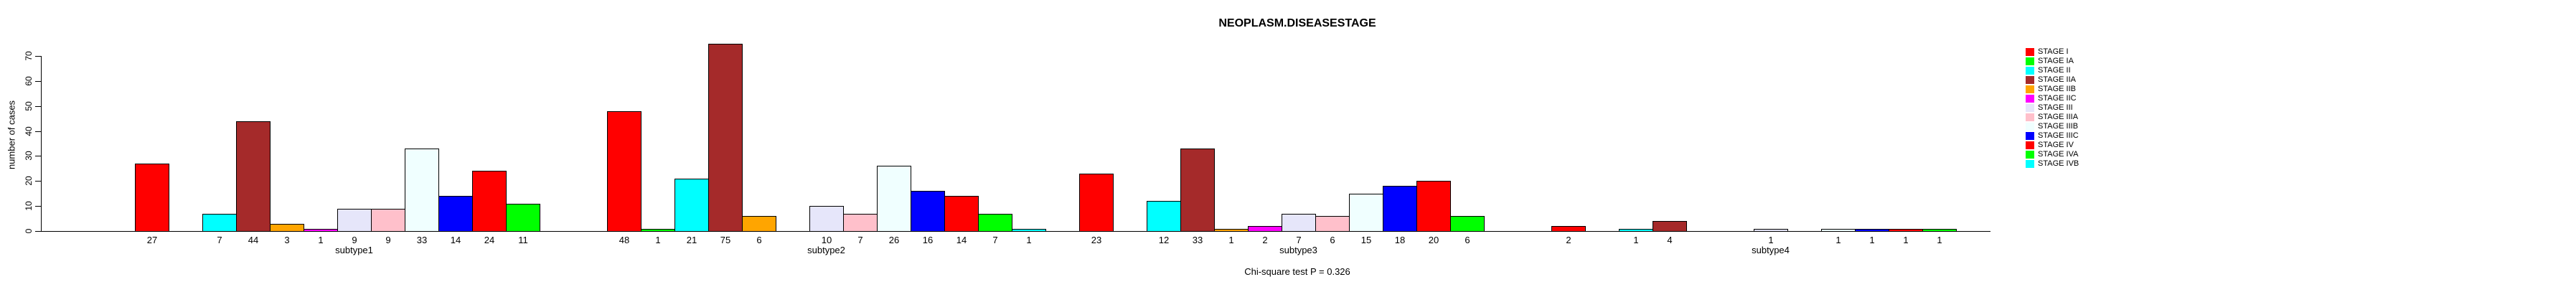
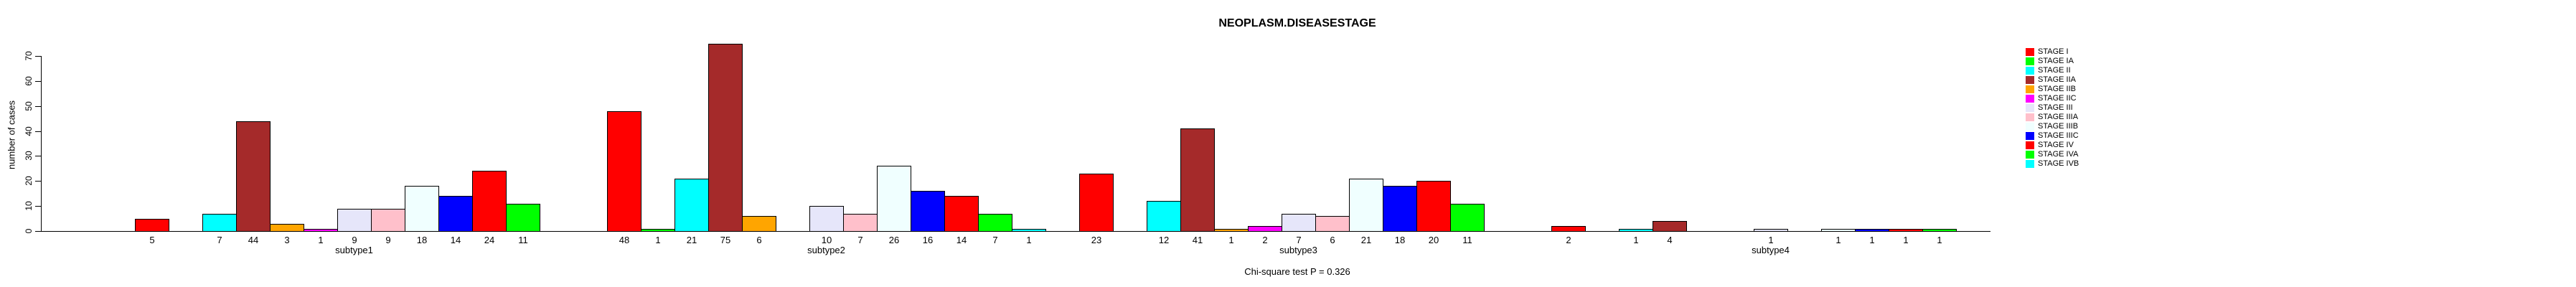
STAGE I/subtype1: 27 -> 5
STAGE IIIB/subtype1: 33 -> 18
STAGE IIA/subtype3: 33 -> 41
STAGE IIIB/subtype3: 15 -> 21
STAGE IVA/subtype3: 6 -> 11
